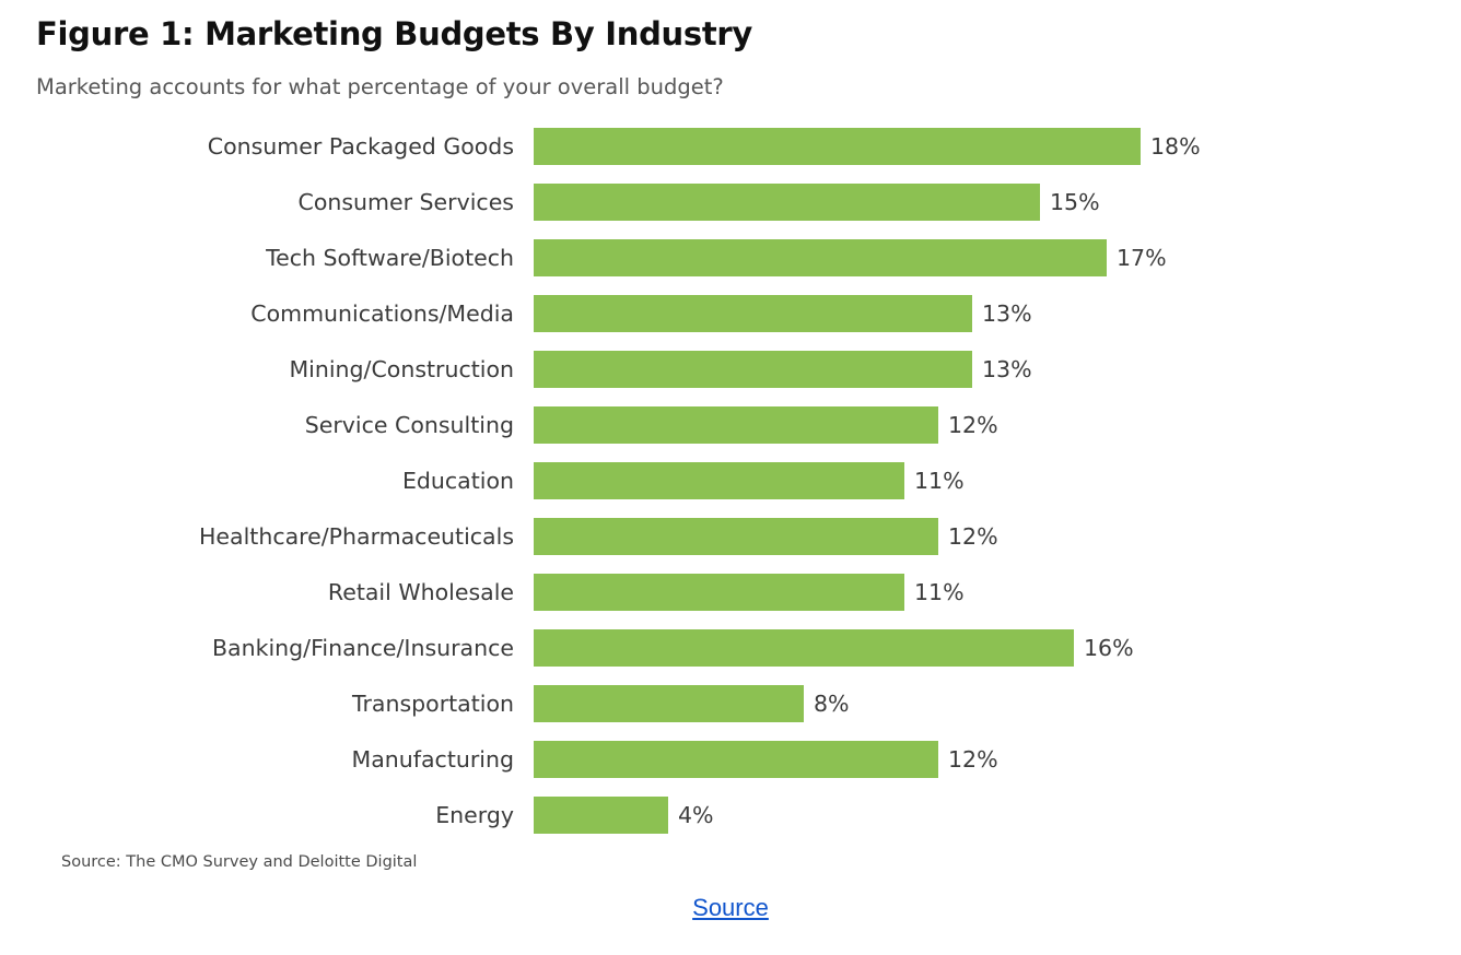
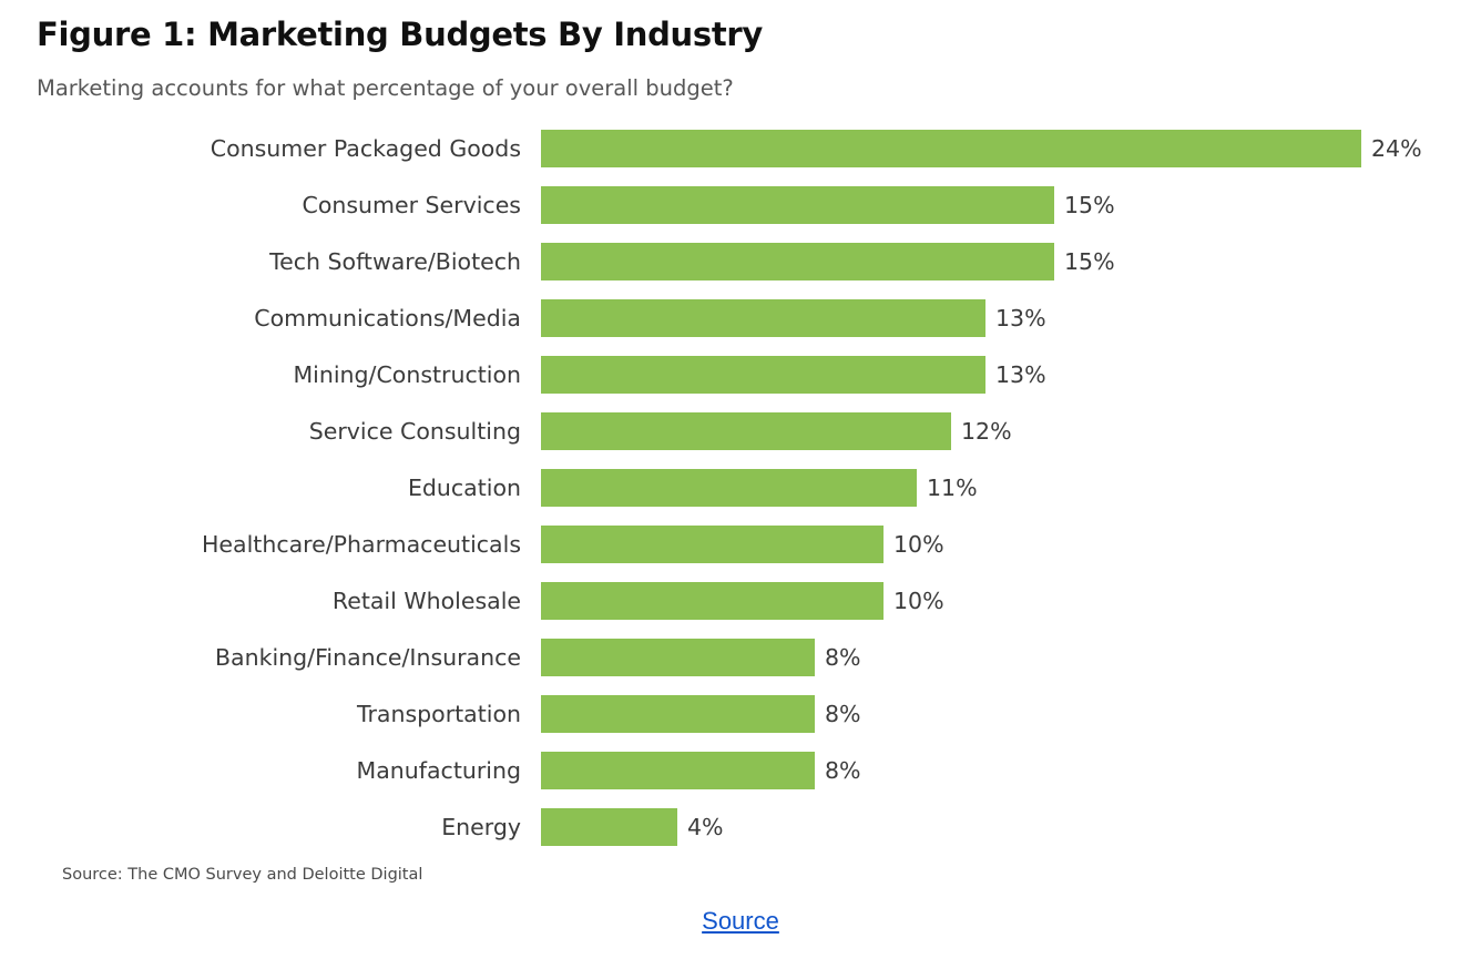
Consumer Packaged Goods: 18% -> 24%
Tech Software/Biotech: 17% -> 15%
Healthcare/Pharmaceuticals: 12% -> 10%
Retail Wholesale: 11% -> 10%
Banking/Finance/Insurance: 16% -> 8%
Manufacturing: 12% -> 8%
